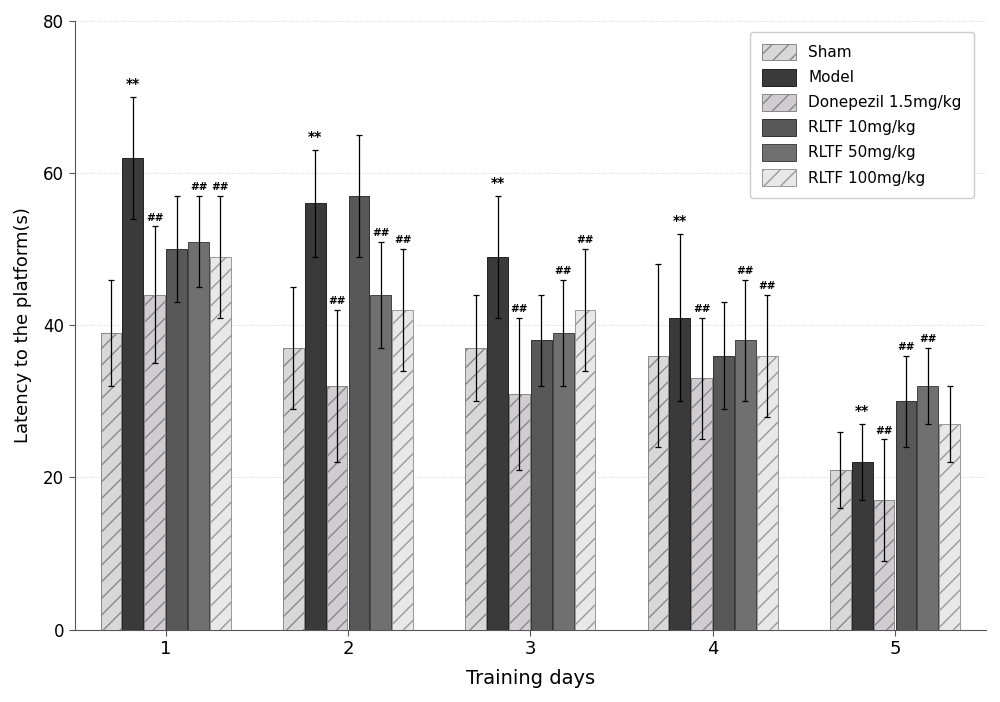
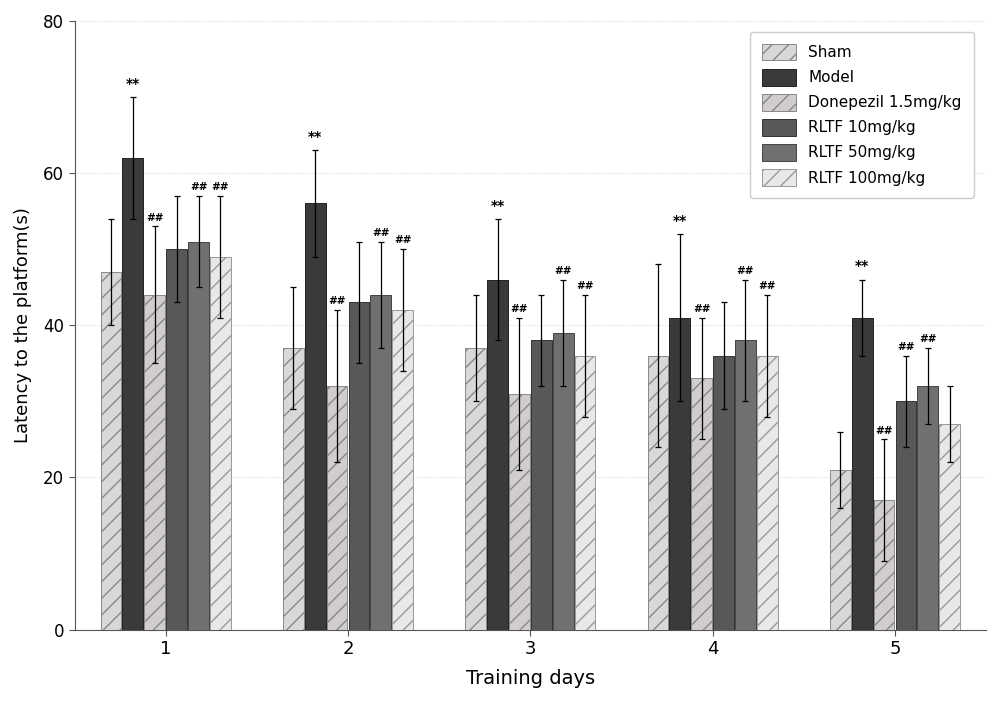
Sham/1: 39 -> 47
RLTF 10mg/kg/2: 57 -> 43
Model/3: 49 -> 46
RLTF 100mg/kg/3: 42 -> 36
Model/5: 22 -> 41
